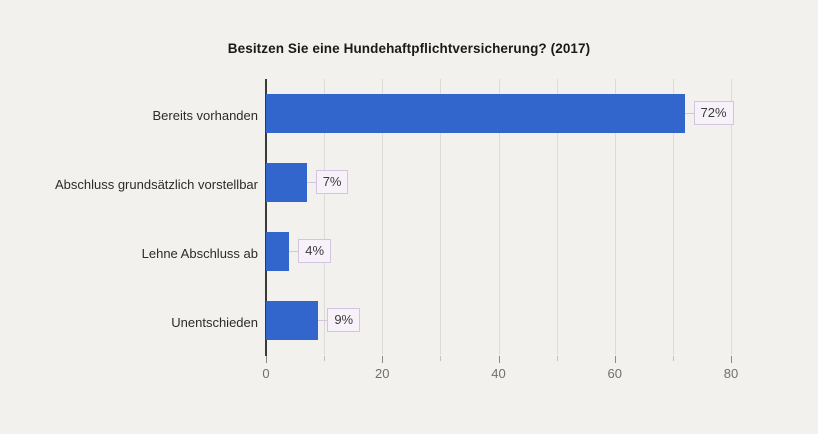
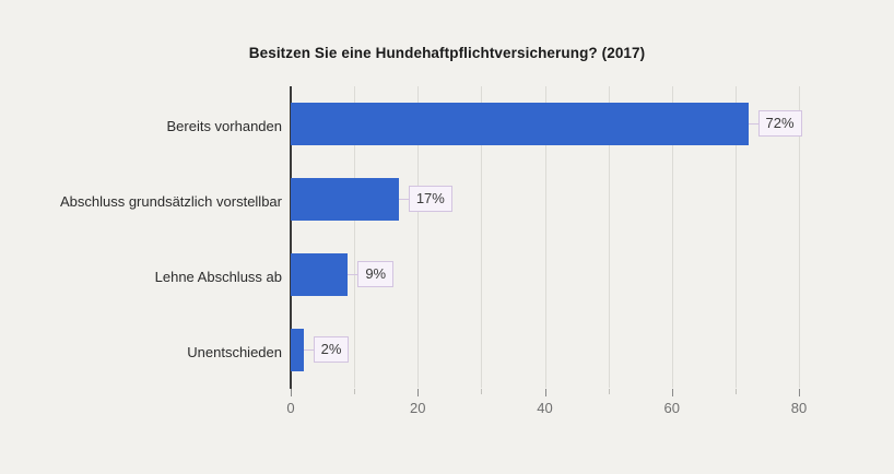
Abschluss grundsätzlich vorstellbar: 7% -> 17%
Lehne Abschluss ab: 4% -> 9%
Unentschieden: 9% -> 2%
